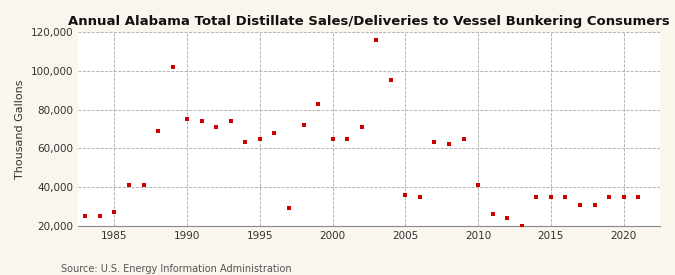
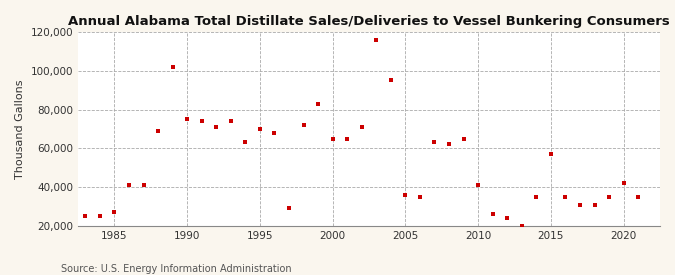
1995: 65,000 -> 70,000
2015: 35,000 -> 57,000
2020: 35,000 -> 42,000
